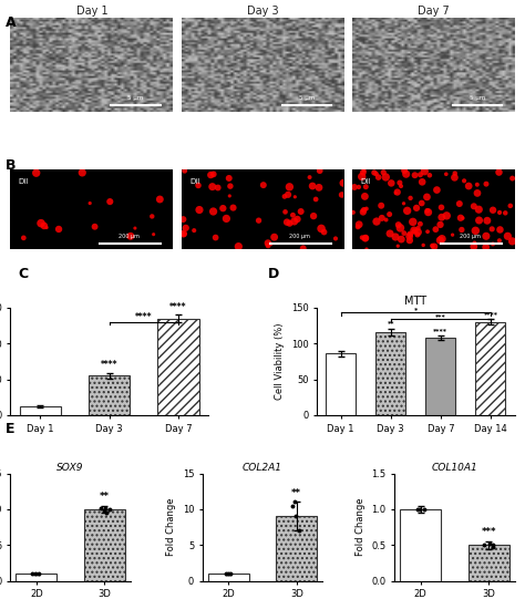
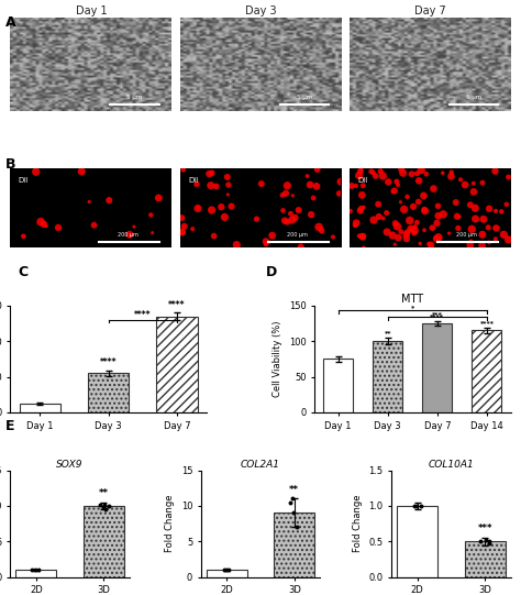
MTT/Day 1: 86 -> 75
MTT/Day 3: 116 -> 100
MTT/Day 7: 108 -> 125
MTT/Day 14: 130 -> 115
